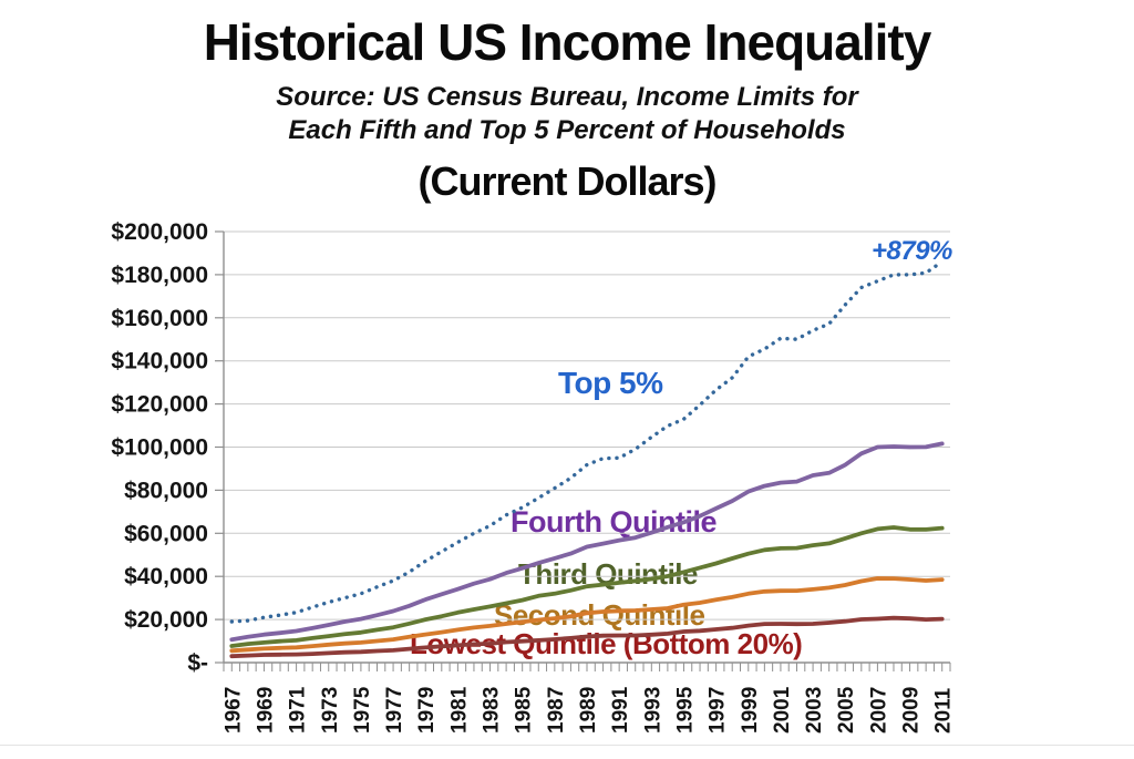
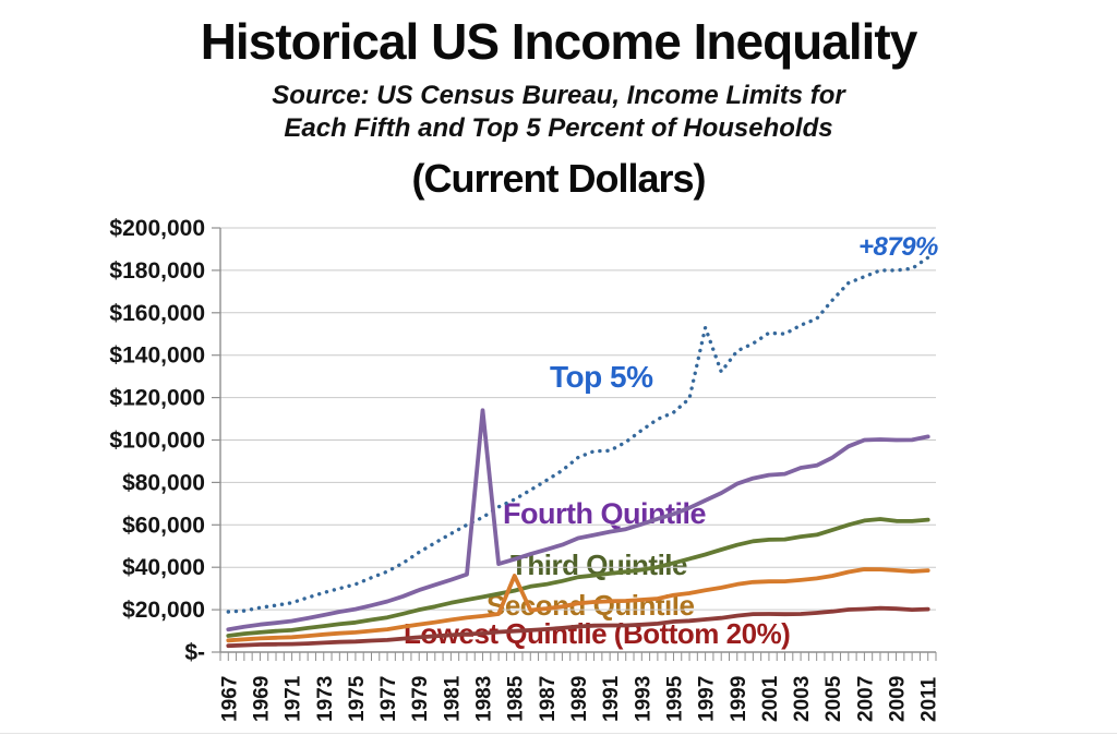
Fourth Quintile/1983: $39000 -> $114000
Second Quintile/1985: $19000 -> $36000
Top 5%/1997: $127000 -> $153000
